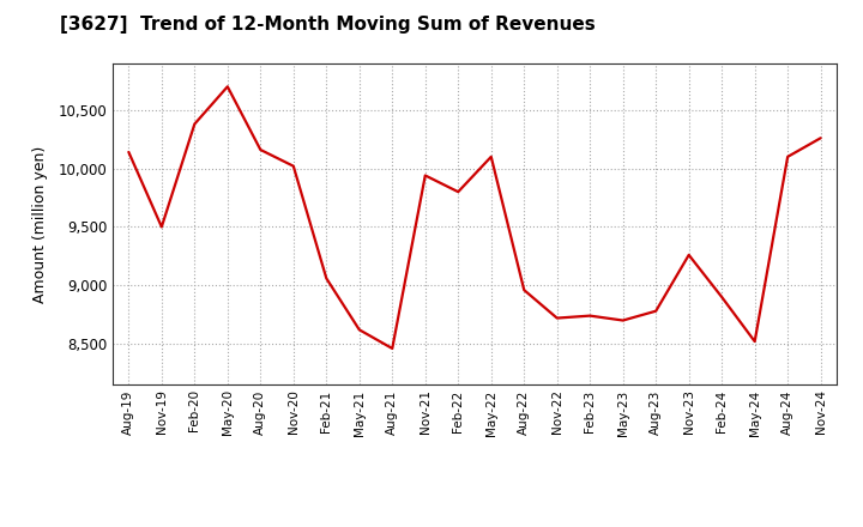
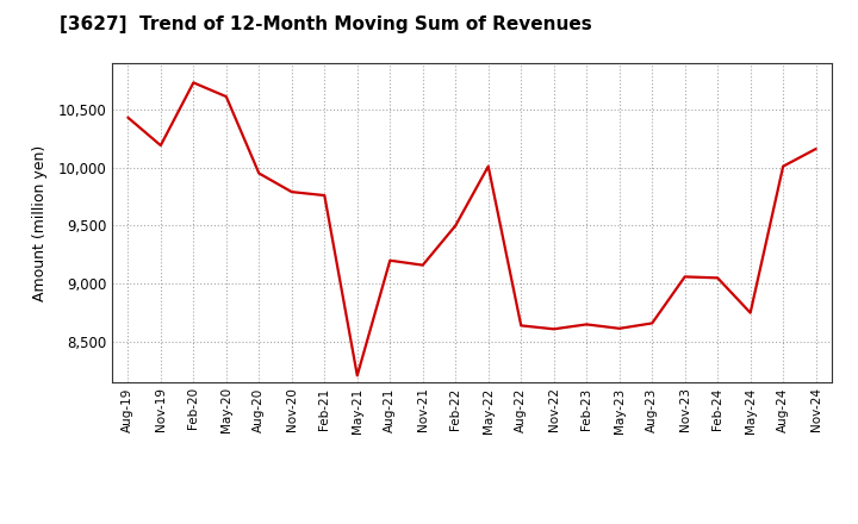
Aug-19: 10,140 -> 10,430
Nov-19: 9,500 -> 10,190
Feb-20: 10,380 -> 10,730
May-20: 10,700 -> 10,610
Aug-20: 10,160 -> 9,950
Nov-20: 10,020 -> 9,790
Feb-21: 9,060 -> 9,760
May-21: 8,620 -> 8,210
Aug-21: 8,460 -> 9,200
Nov-21: 9,940 -> 9,160
Feb-22: 9,800 -> 9,500
May-22: 10,100 -> 10,010
Aug-22: 8,960 -> 8,640
Nov-22: 8,720 -> 8,610
Feb-23: 8,740 -> 8,650
May-23: 8,700 -> 8,620
Aug-23: 8,780 -> 8,660
Nov-23: 9,260 -> 9,060
Feb-24: 8,900 -> 9,050
May-24: 8,520 -> 8,750
Aug-24: 10,100 -> 10,010
Nov-24: 10,260 -> 10,160
